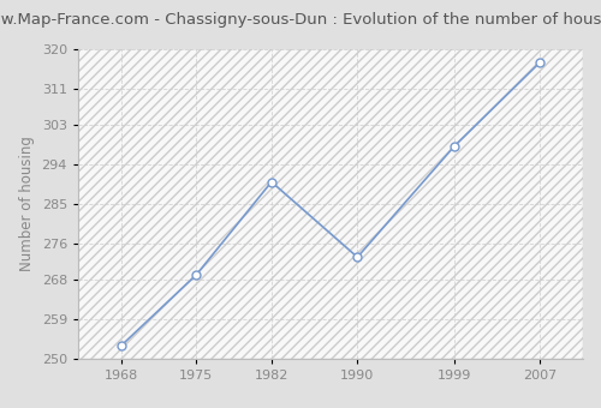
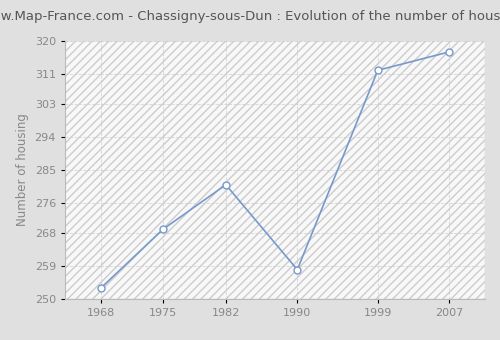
1982: 290 -> 281
1990: 273 -> 258
1999: 298 -> 312
